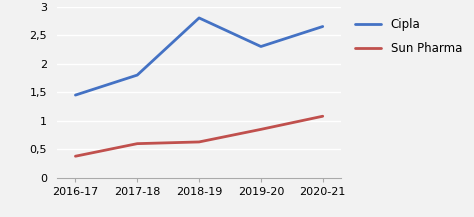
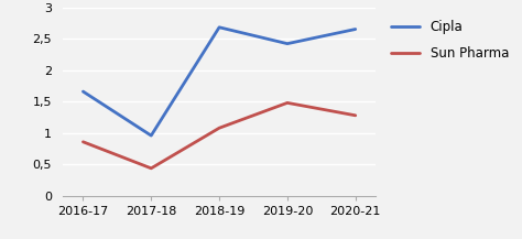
Cipla/2016-17: 1,45 -> 1,66
Sun Pharma/2016-17: 0,38 -> 0,86
Cipla/2017-18: 1,80 -> 0,96
Sun Pharma/2017-18: 0,60 -> 0,44
Cipla/2018-19: 2,80 -> 2,68
Sun Pharma/2018-19: 0,63 -> 1,08
Cipla/2019-20: 2,30 -> 2,42
Sun Pharma/2019-20: 0,85 -> 1,48
Sun Pharma/2020-21: 1,08 -> 1,28
